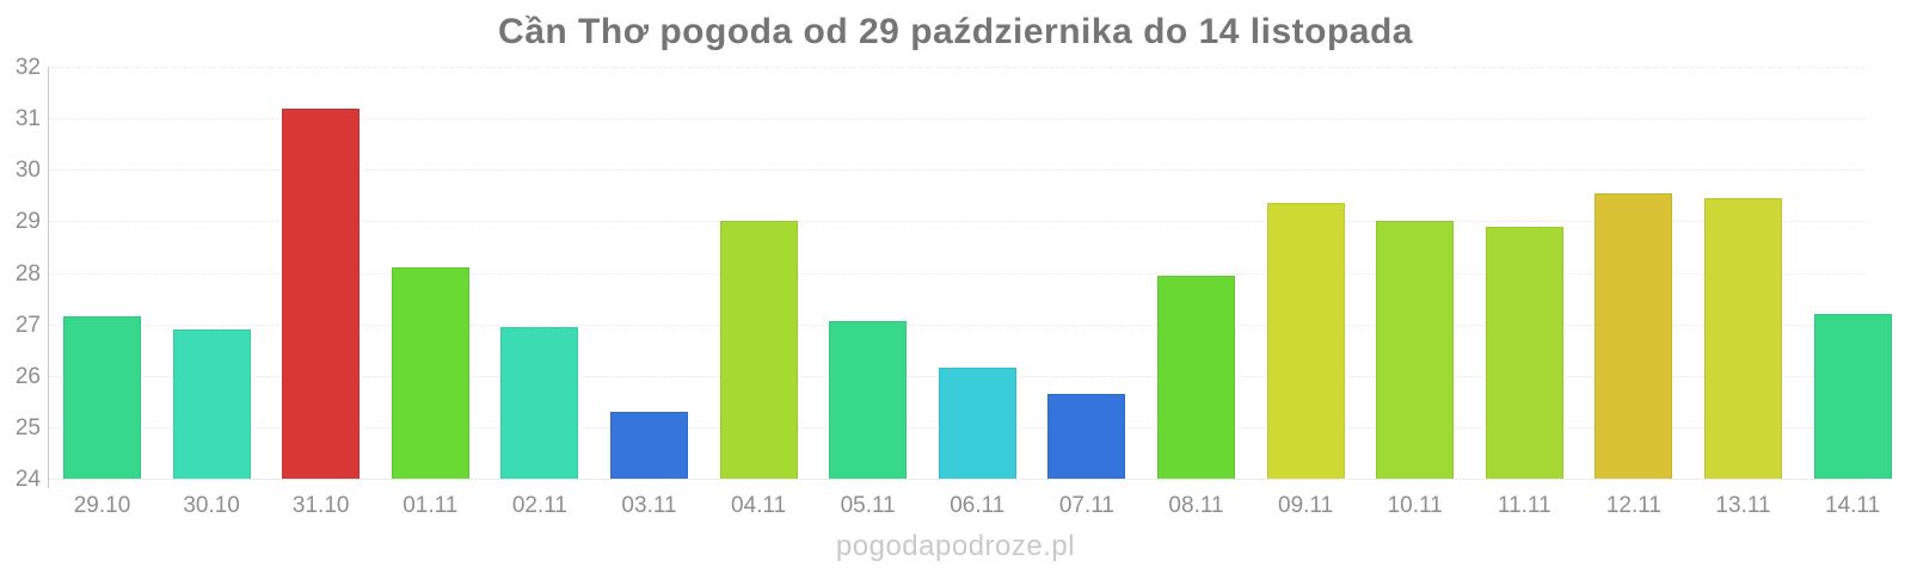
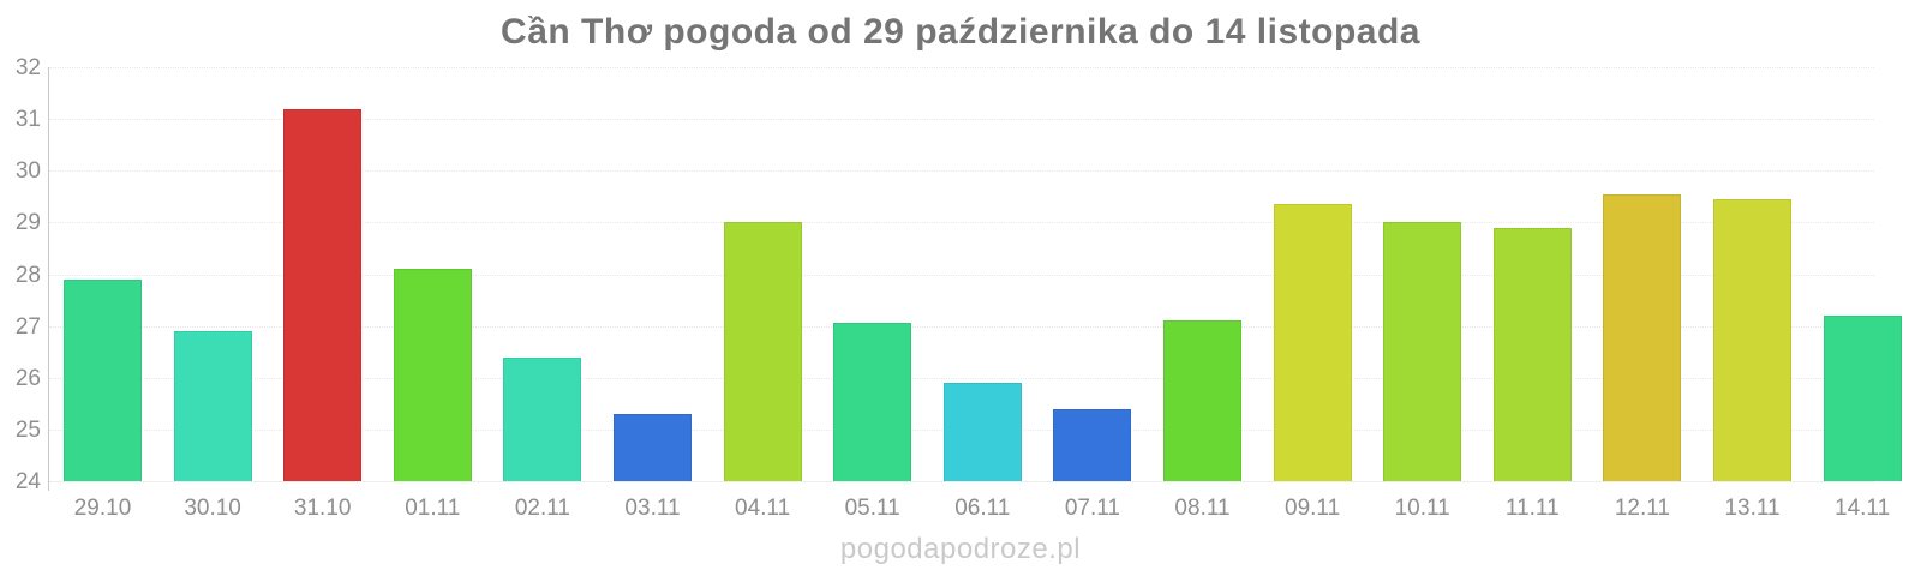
29.10: 27.1 -> 27.9
02.11: 26.9 -> 26.4
06.11: 26.1 -> 25.9
07.11: 25.6 -> 25.4
08.11: 27.9 -> 27.1
